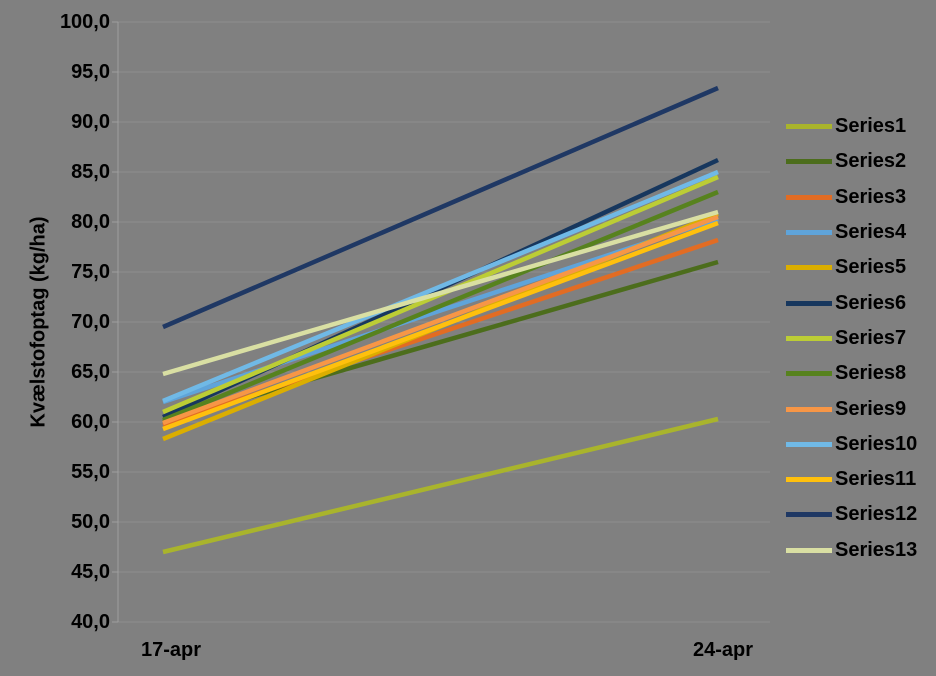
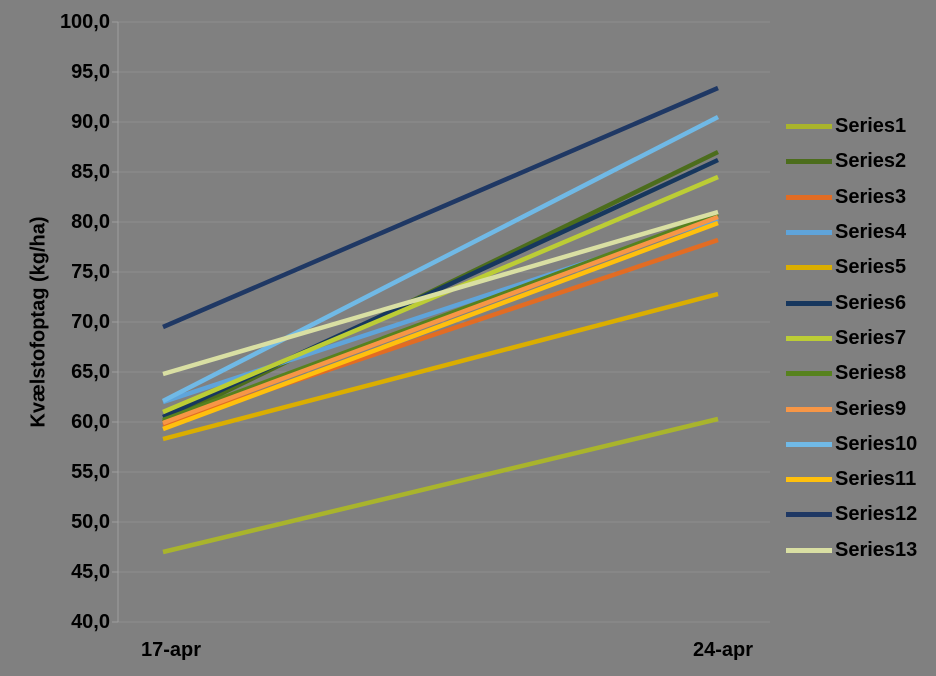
Series2/24-apr: 76 -> 87
Series5/24-apr: 80,8 -> 72,8
Series8/24-apr: 83,0 -> 80,8
Series10/24-apr: 85,0 -> 90,5
